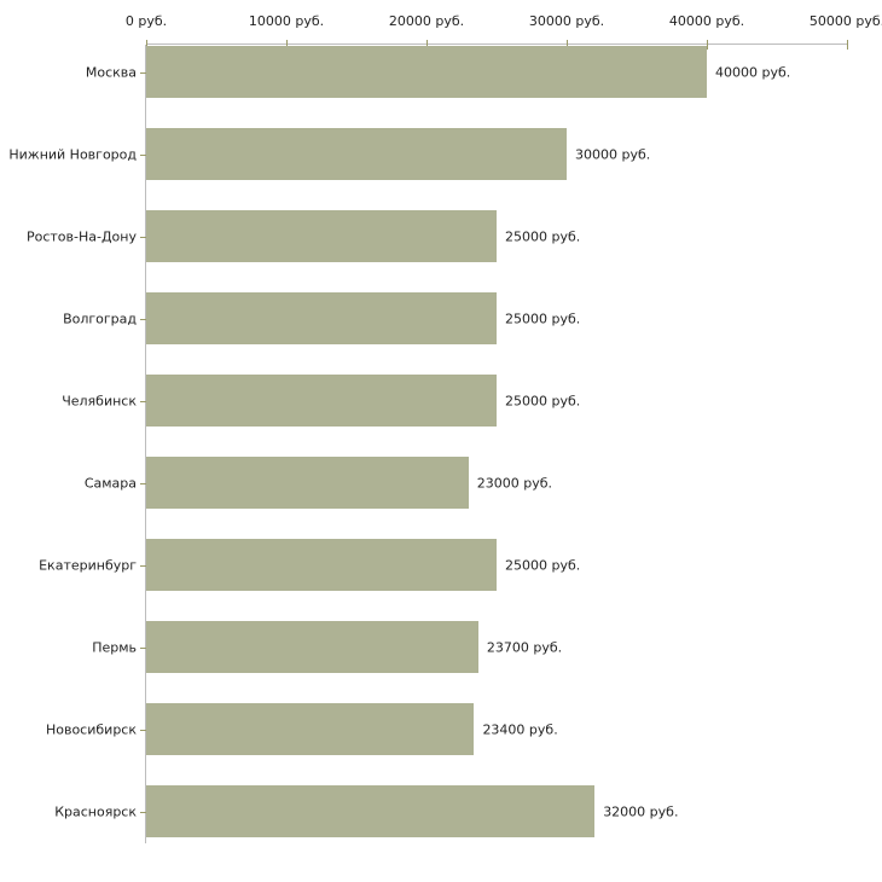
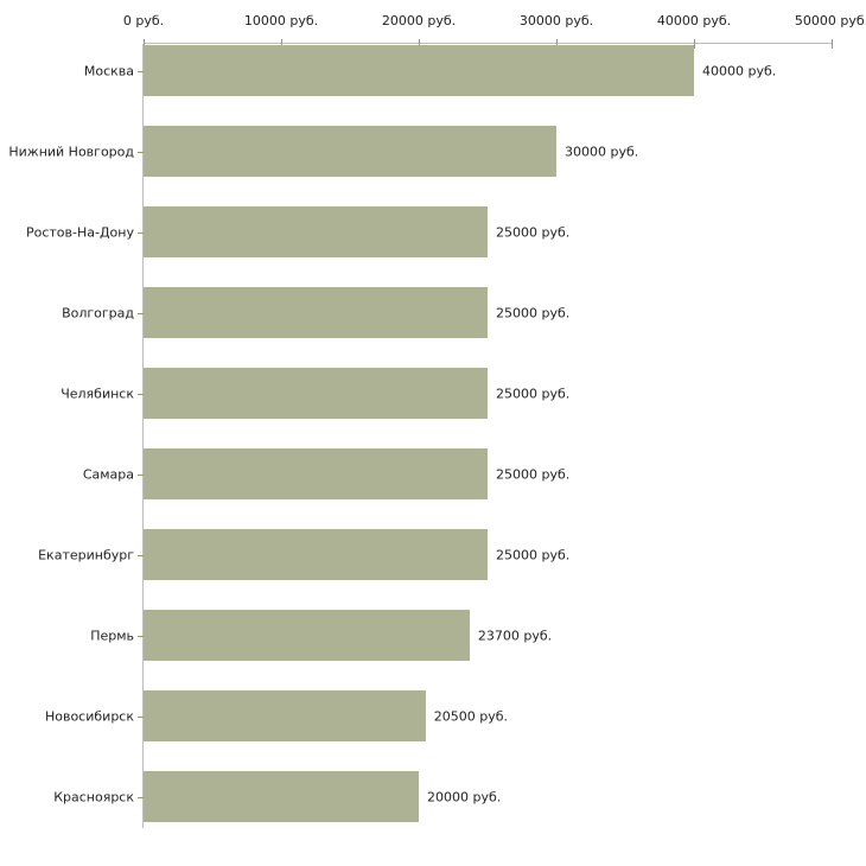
Самара: 23000 -> 25000
Новосибирск: 23400 -> 20500
Красноярск: 32000 -> 20000
